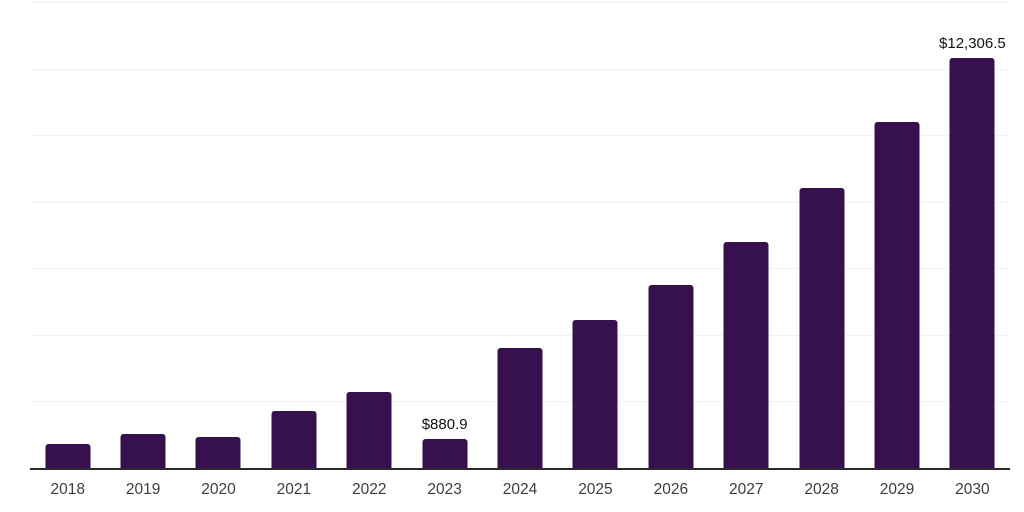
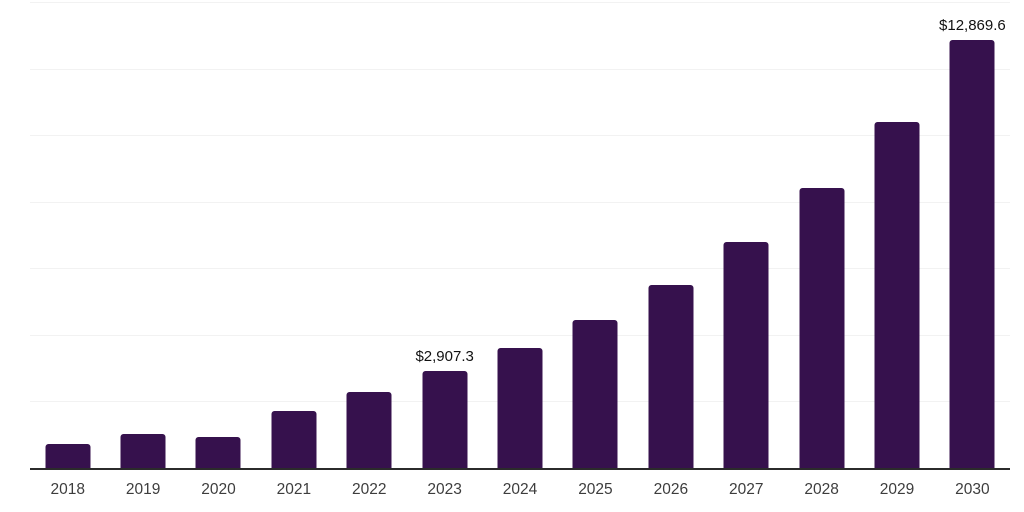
2023: $880.9 -> $2,907.3
2030: $12,306.5 -> $12,869.6
